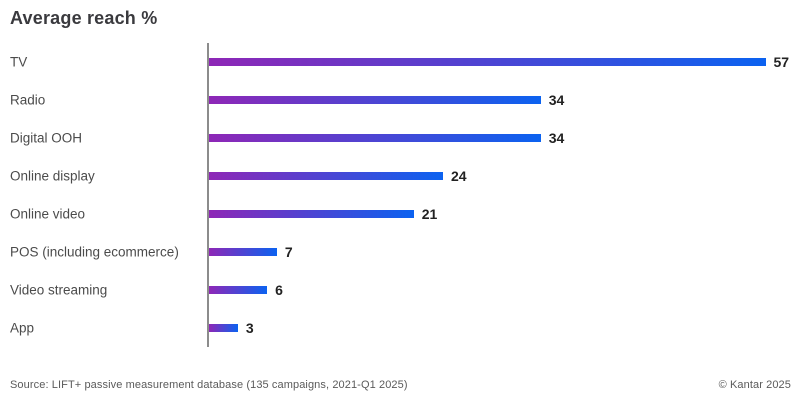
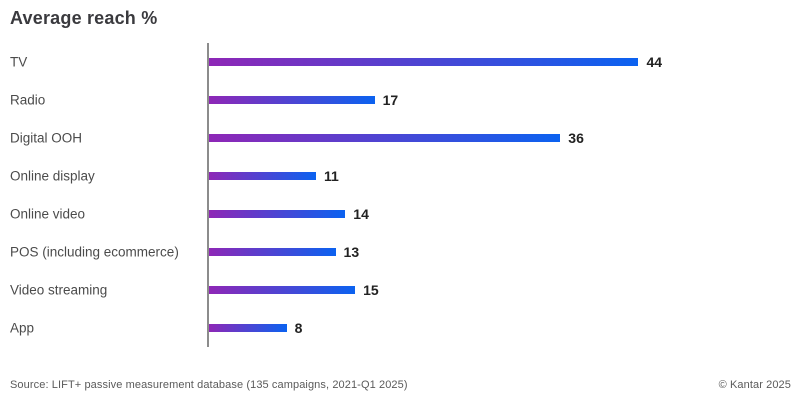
TV: 57 -> 44
Radio: 34 -> 17
Digital OOH: 34 -> 36
Online display: 24 -> 11
Online video: 21 -> 14
POS (including ecommerce): 7 -> 13
Video streaming: 6 -> 15
App: 3 -> 8
